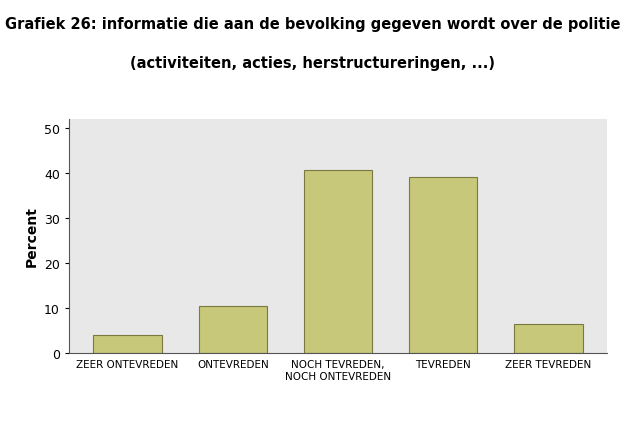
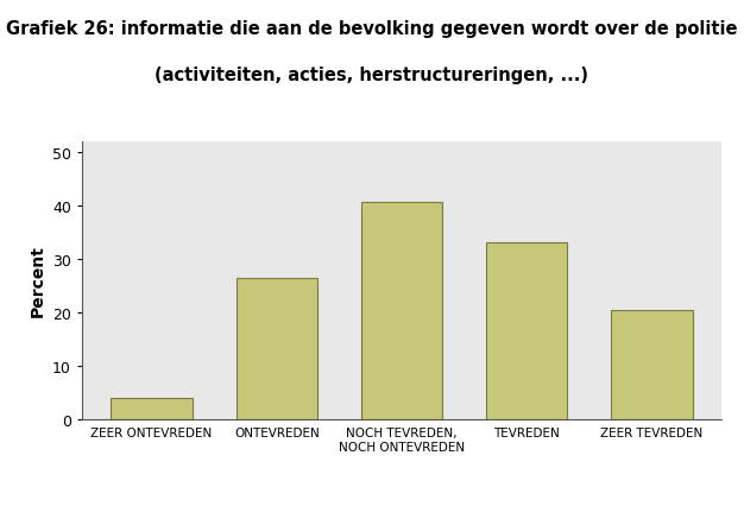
ONTEVREDEN: 10.6 -> 26.5
TEVREDEN: 39.0 -> 33.0
ZEER TEVREDEN: 6.6 -> 20.5
